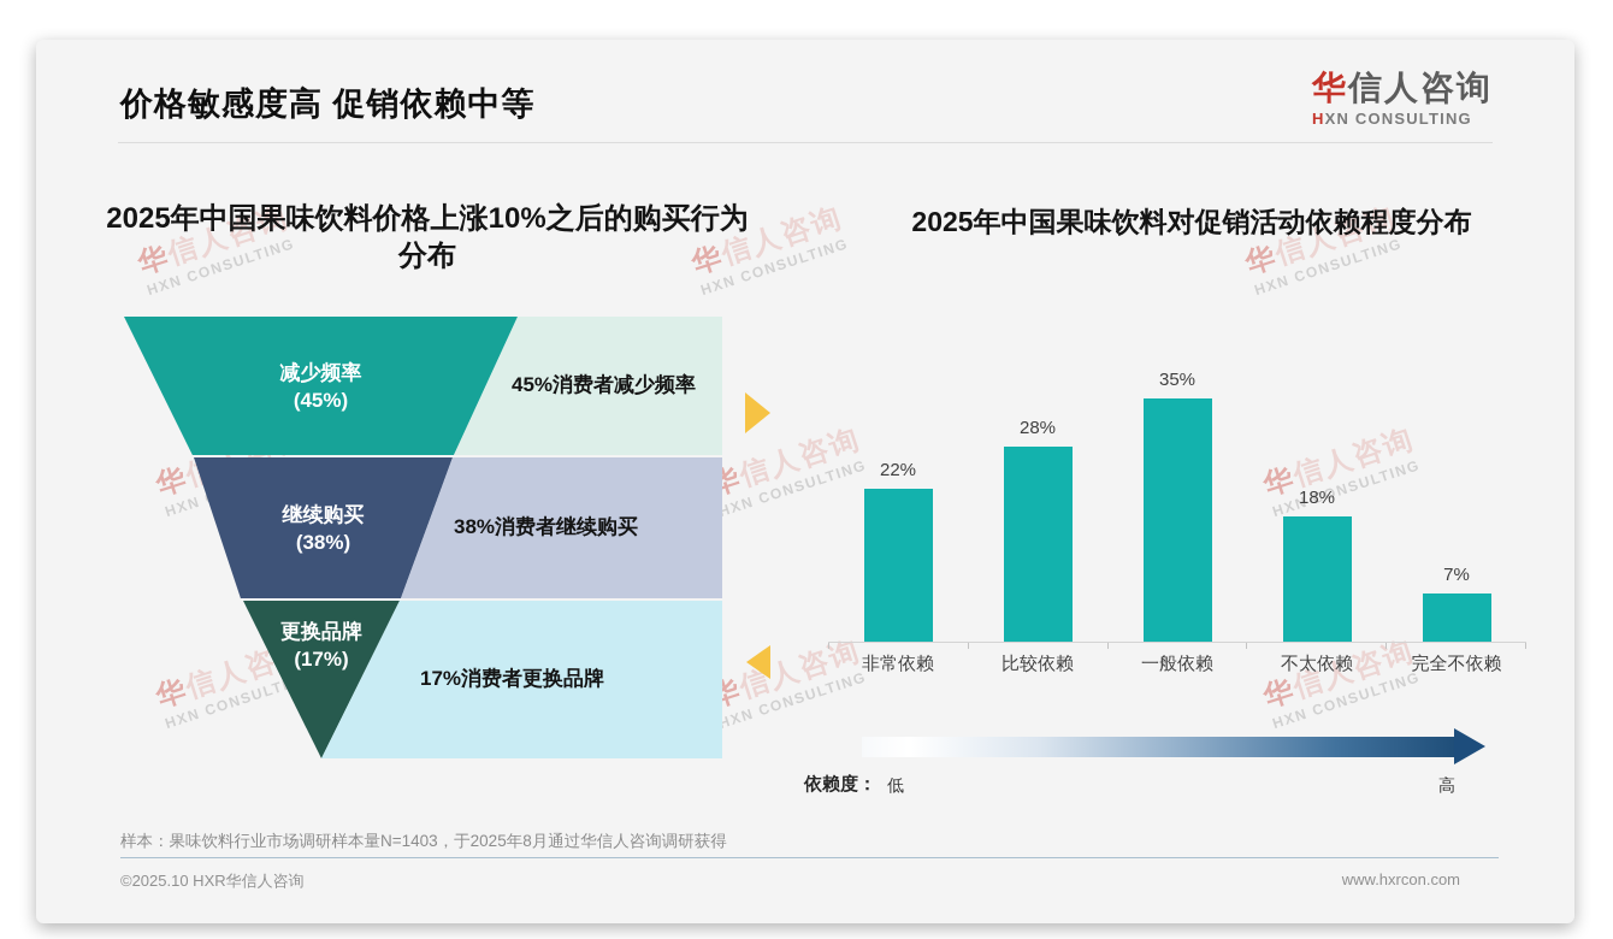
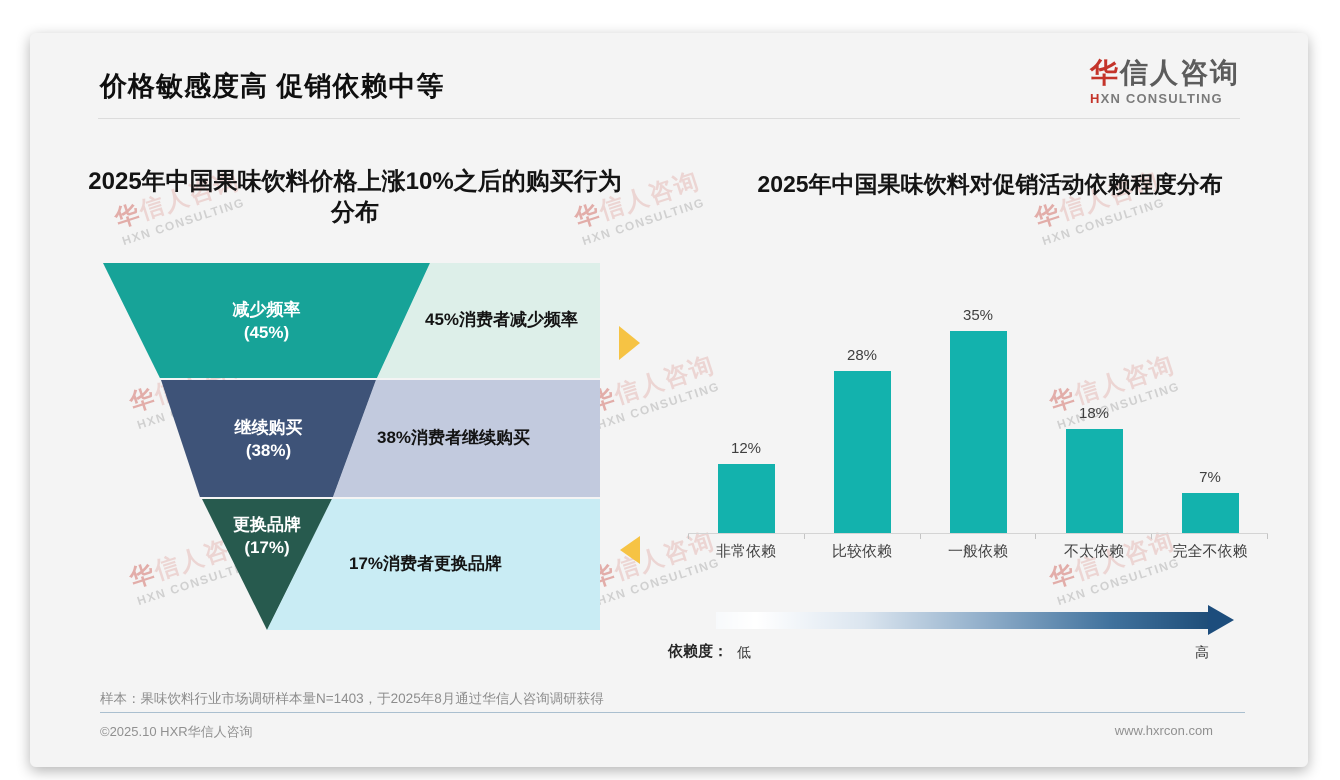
2025年中国果味饮料对促销活动依赖程度分布/非常依赖: 22% -> 12%
